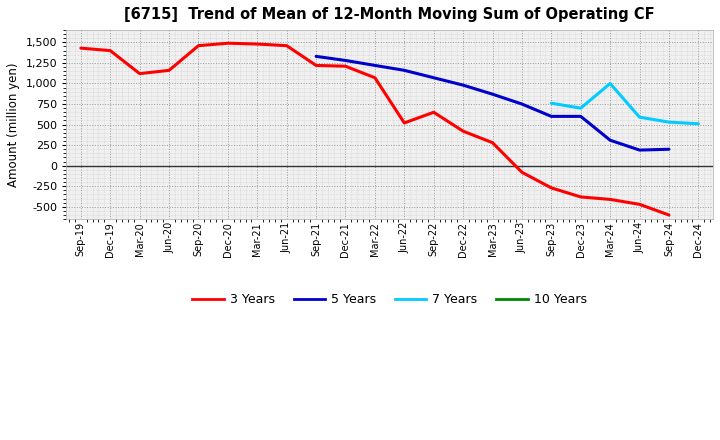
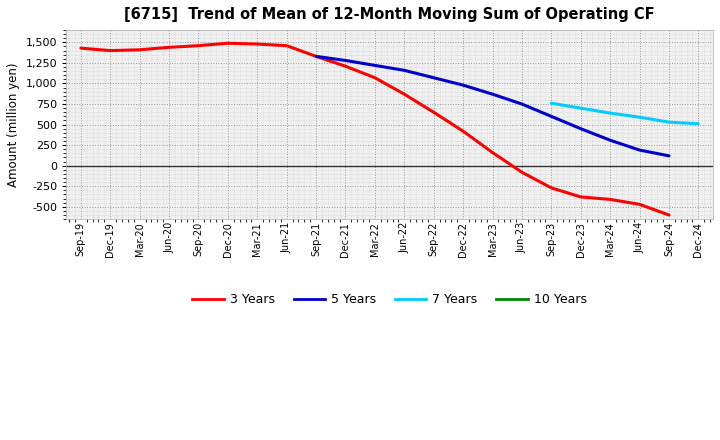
3 Years/Mar-20: 1,120 -> 1,410
3 Years/Jun-20: 1,160 -> 1,440
3 Years/Sep-21: 1,220 -> 1,330
3 Years/Jun-22: 520 -> 870
3 Years/Mar-23: 280 -> 160
5 Years/Dec-23: 600 -> 450
7 Years/Mar-24: 1,000 -> 640
5 Years/Sep-24: 200 -> 120
